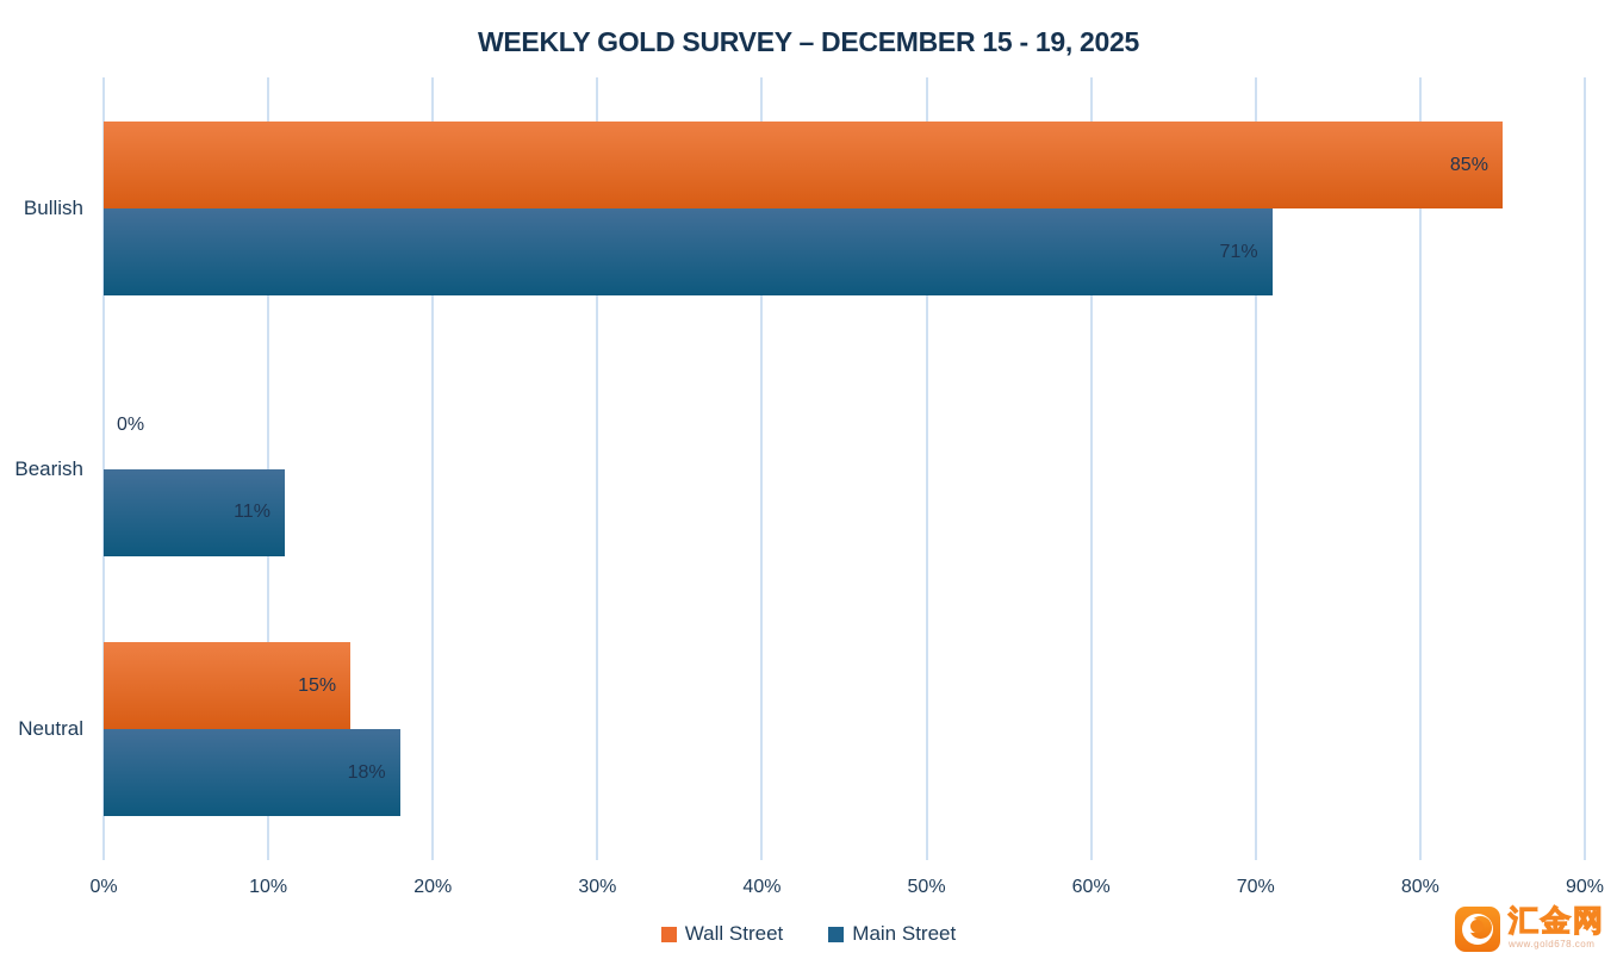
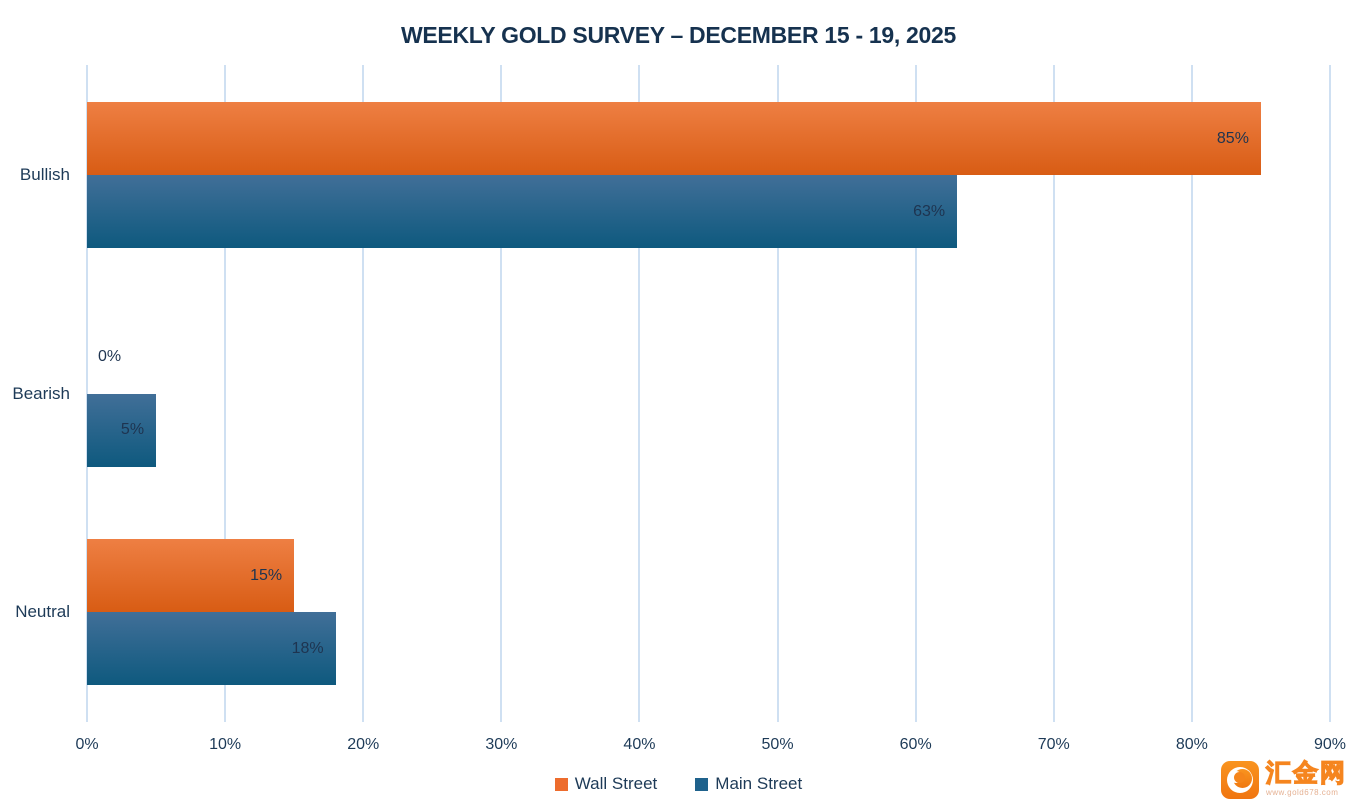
Main Street/Bullish: 71% -> 63%
Main Street/Bearish: 11% -> 5%
